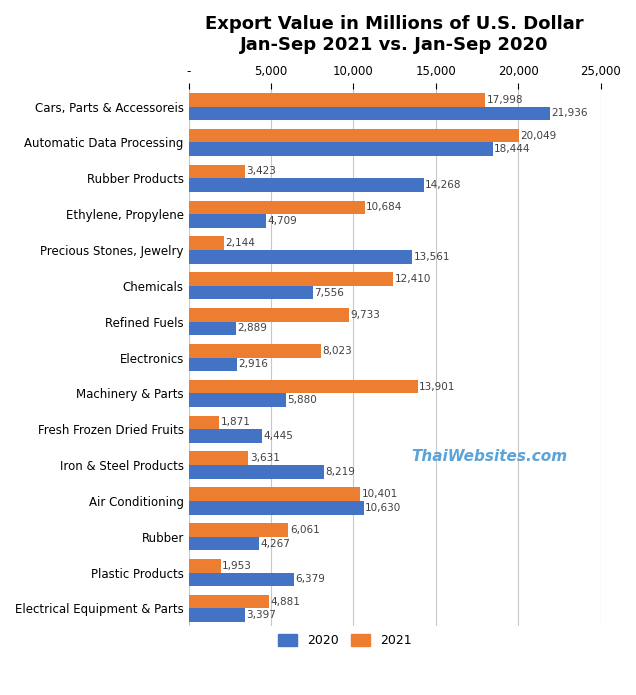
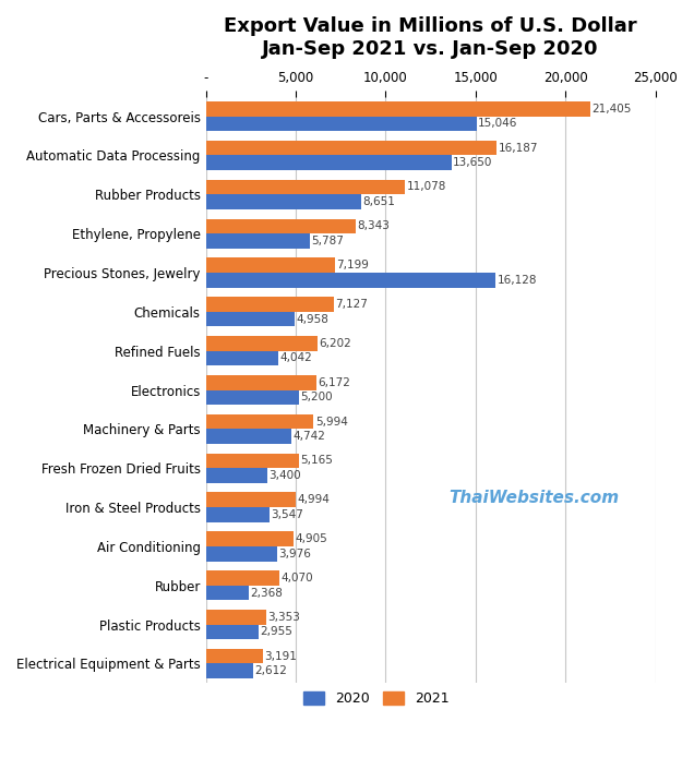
2021/Cars, Parts & Accessoreis: 17,998 -> 21,405
2020/Cars, Parts & Accessoreis: 21,936 -> 15,046
2021/Automatic Data Processing: 20,049 -> 16,187
2020/Automatic Data Processing: 18,444 -> 13,650
2021/Rubber Products: 3,423 -> 11,078
2020/Rubber Products: 14,268 -> 8,651
2021/Ethylene, Propylene: 10,684 -> 8,343
2020/Ethylene, Propylene: 4,709 -> 5,787
2021/Precious Stones, Jewelry: 2,144 -> 7,199
2020/Precious Stones, Jewelry: 13,561 -> 16,128
2021/Chemicals: 12,410 -> 7,127
2020/Chemicals: 7,556 -> 4,958
2021/Refined Fuels: 9,733 -> 6,202
2020/Refined Fuels: 2,889 -> 4,042
2021/Electronics: 8,023 -> 6,172
2020/Electronics: 2,916 -> 5,200
2021/Machinery & Parts: 13,901 -> 5,994
2020/Machinery & Parts: 5,880 -> 4,742
2021/Fresh Frozen Dried Fruits: 1,871 -> 5,165
2020/Fresh Frozen Dried Fruits: 4,445 -> 3,400
2021/Iron & Steel Products: 3,631 -> 4,994
2020/Iron & Steel Products: 8,219 -> 3,547
2021/Air Conditioning: 10,401 -> 4,905
2020/Air Conditioning: 10,630 -> 3,976
2021/Rubber: 6,061 -> 4,070
2020/Rubber: 4,267 -> 2,368
2021/Plastic Products: 1,953 -> 3,353
2020/Plastic Products: 6,379 -> 2,955
2021/Electrical Equipment & Parts: 4,881 -> 3,191
2020/Electrical Equipment & Parts: 3,397 -> 2,612
